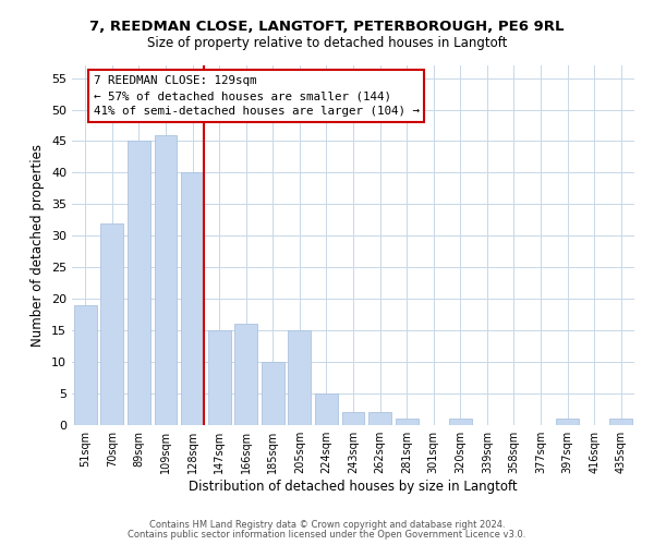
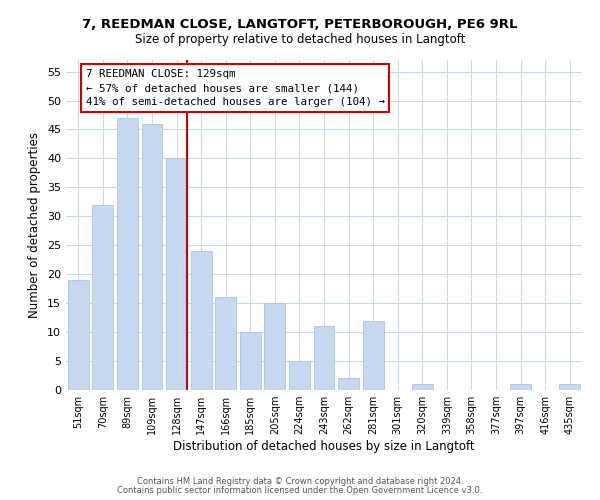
89sqm: 45 -> 47
147sqm: 15 -> 24
243sqm: 2 -> 11
281sqm: 1 -> 12
